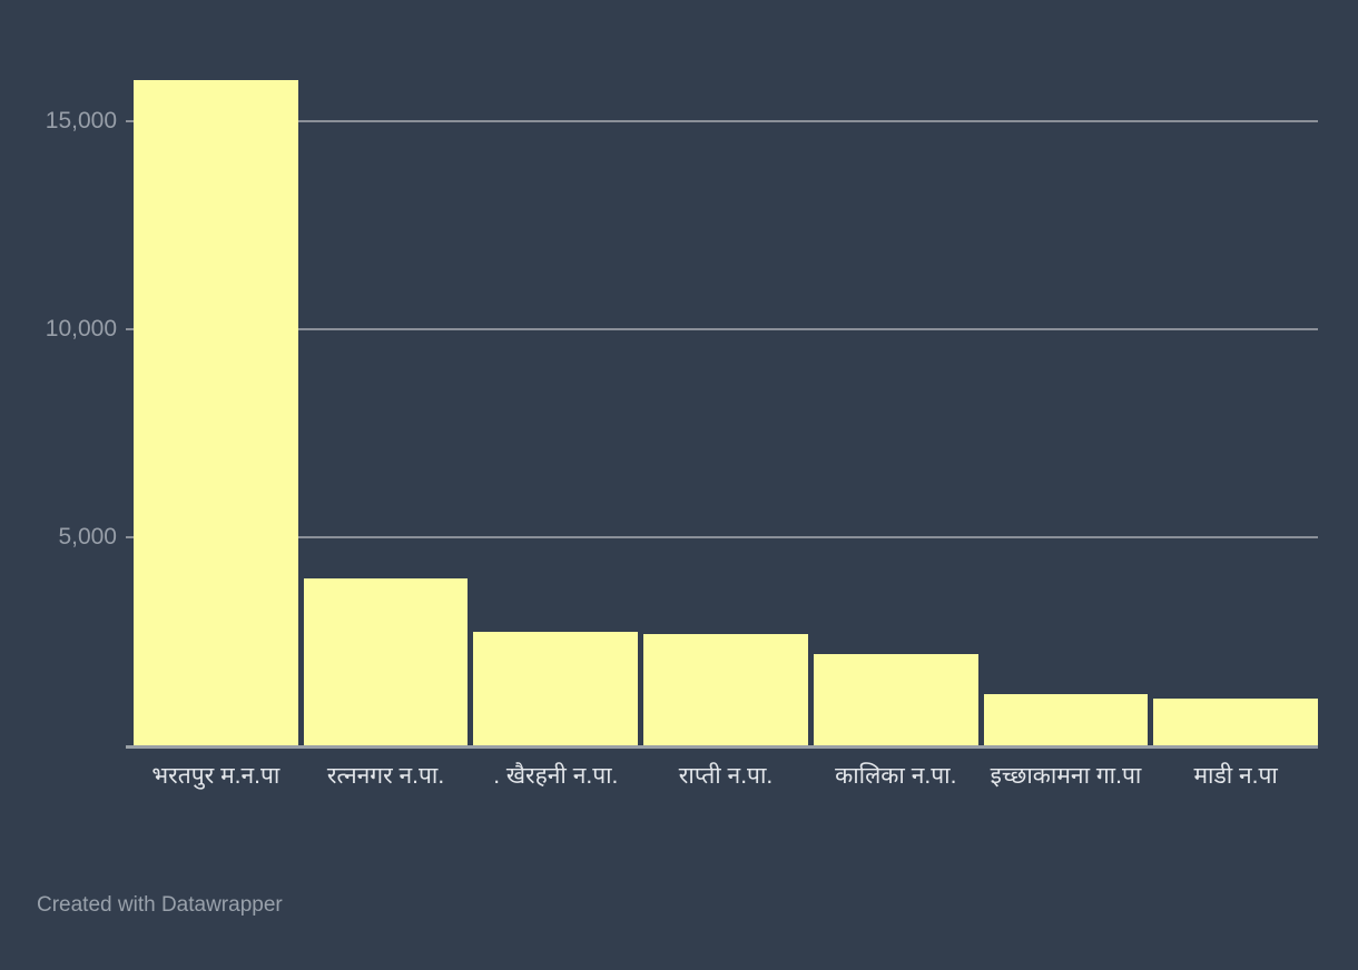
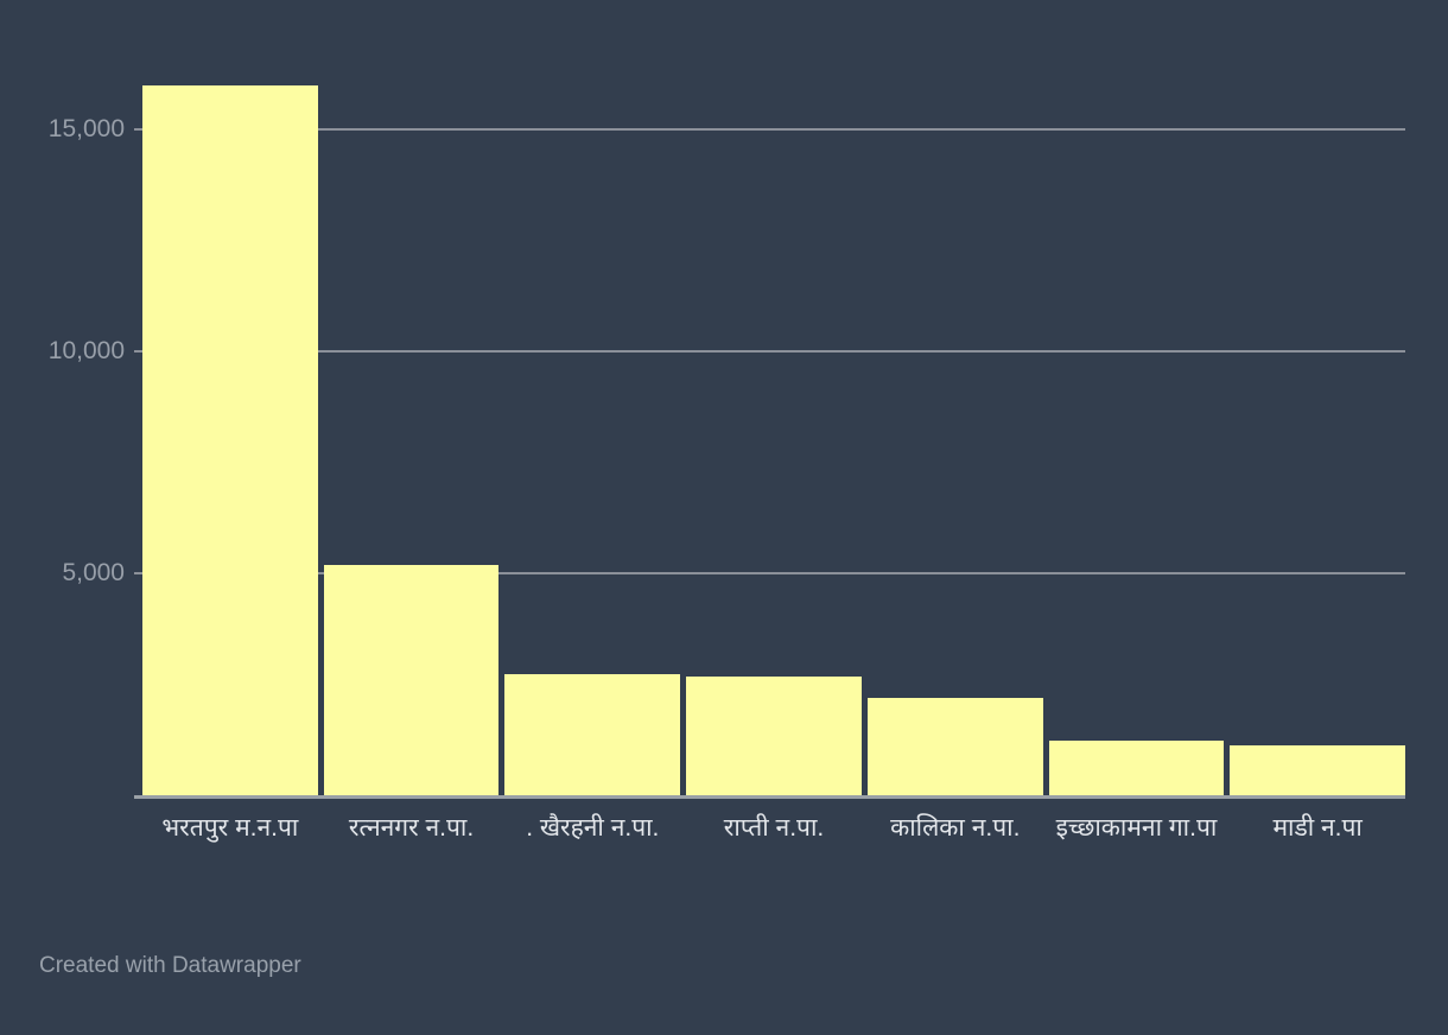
रत्ननगर न.पा.: 4000 -> 5200
